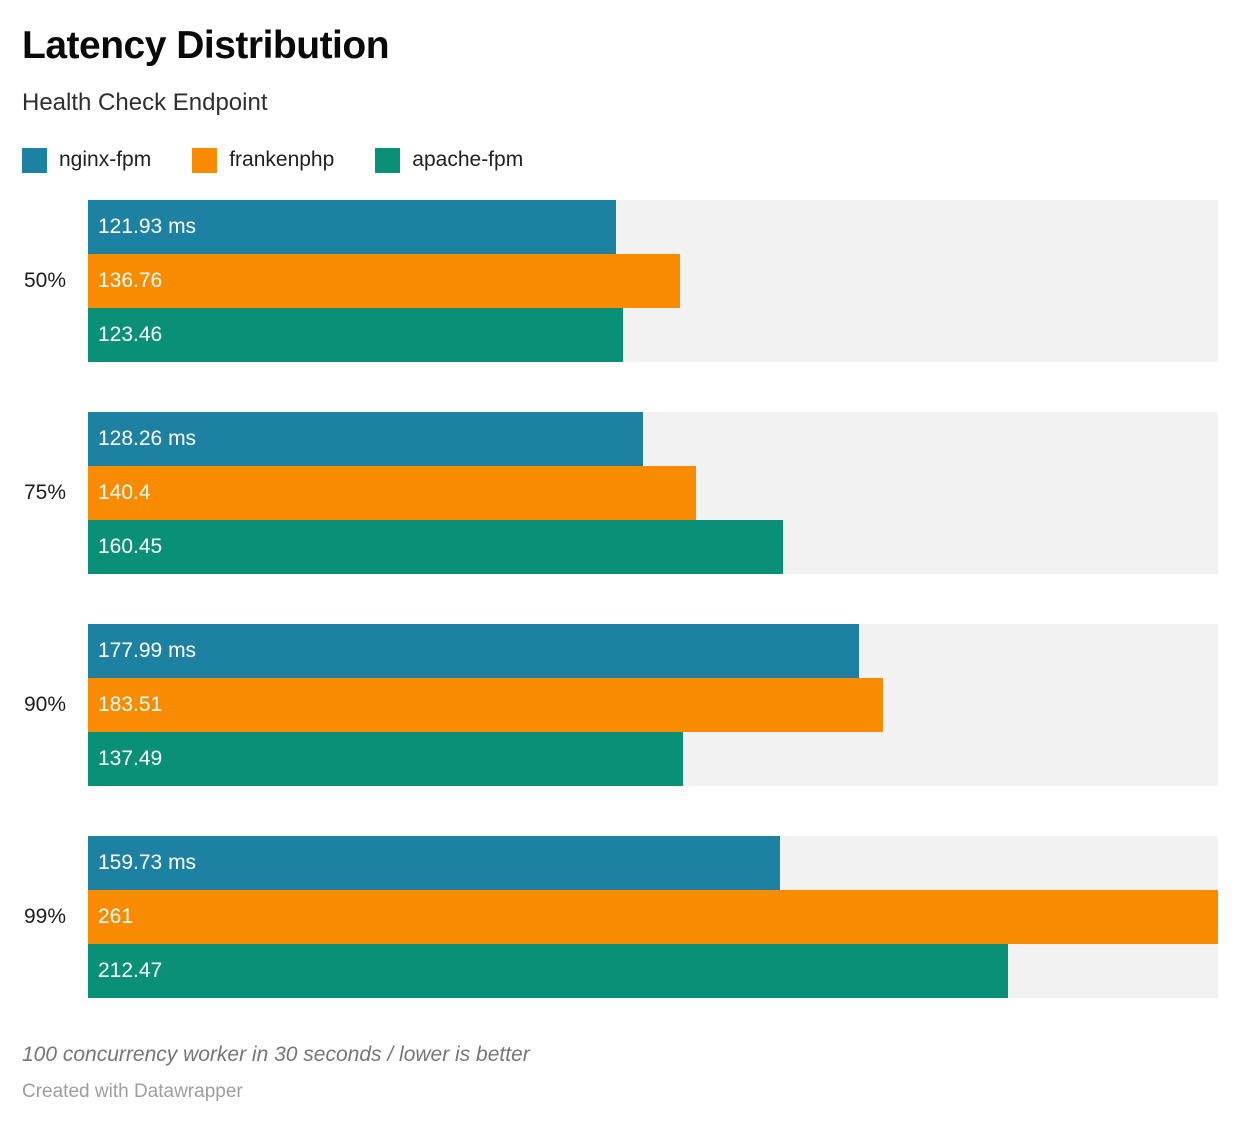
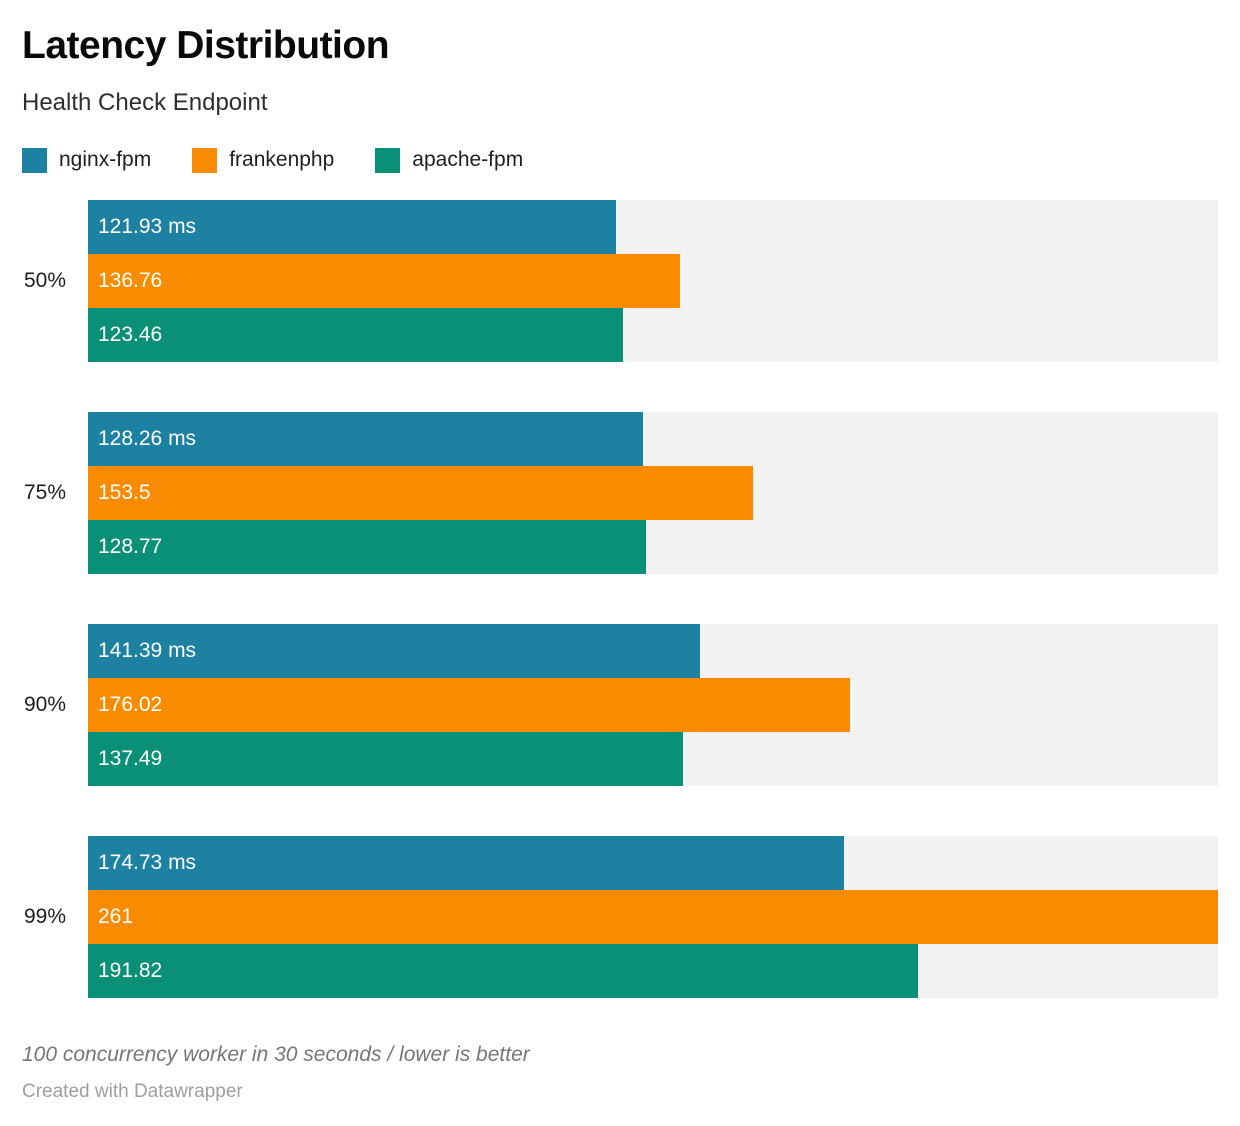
frankenphp/75%: 140.4 -> 153.5
apache-fpm/75%: 160.45 -> 128.77
nginx-fpm/90%: 177.99 -> 141.39
frankenphp/90%: 183.51 -> 176.02
nginx-fpm/99%: 159.73 -> 174.73
apache-fpm/99%: 212.47 -> 191.82
